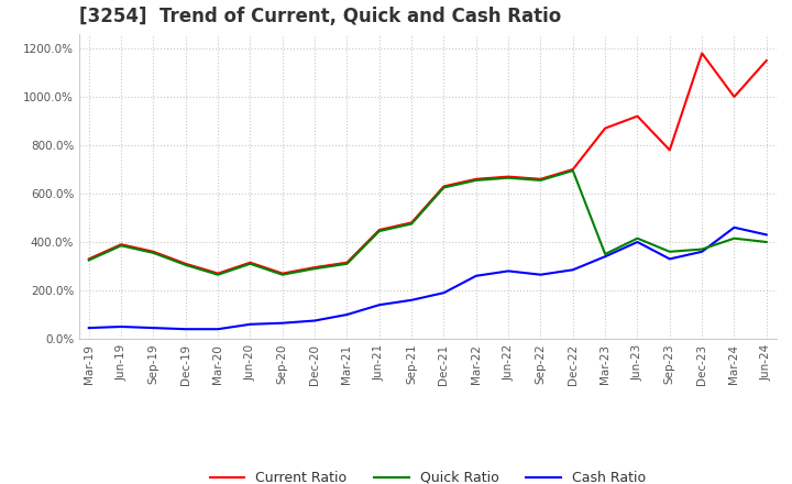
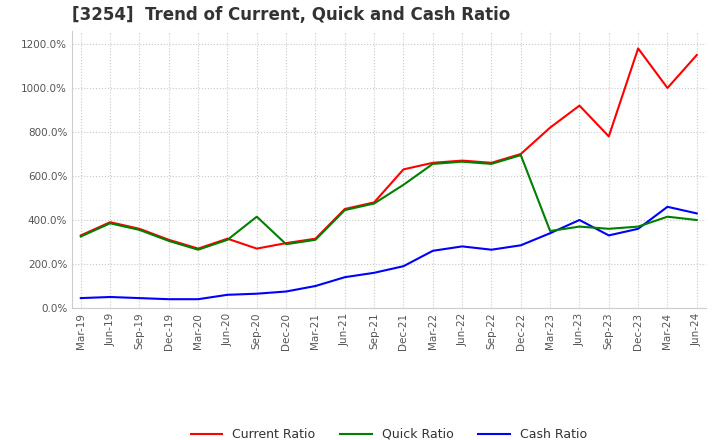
Quick Ratio/Sep-20: 265% -> 415%
Quick Ratio/Dec-21: 625% -> 560%
Current Ratio/Mar-23: 870% -> 820%
Quick Ratio/Jun-23: 415% -> 370%
